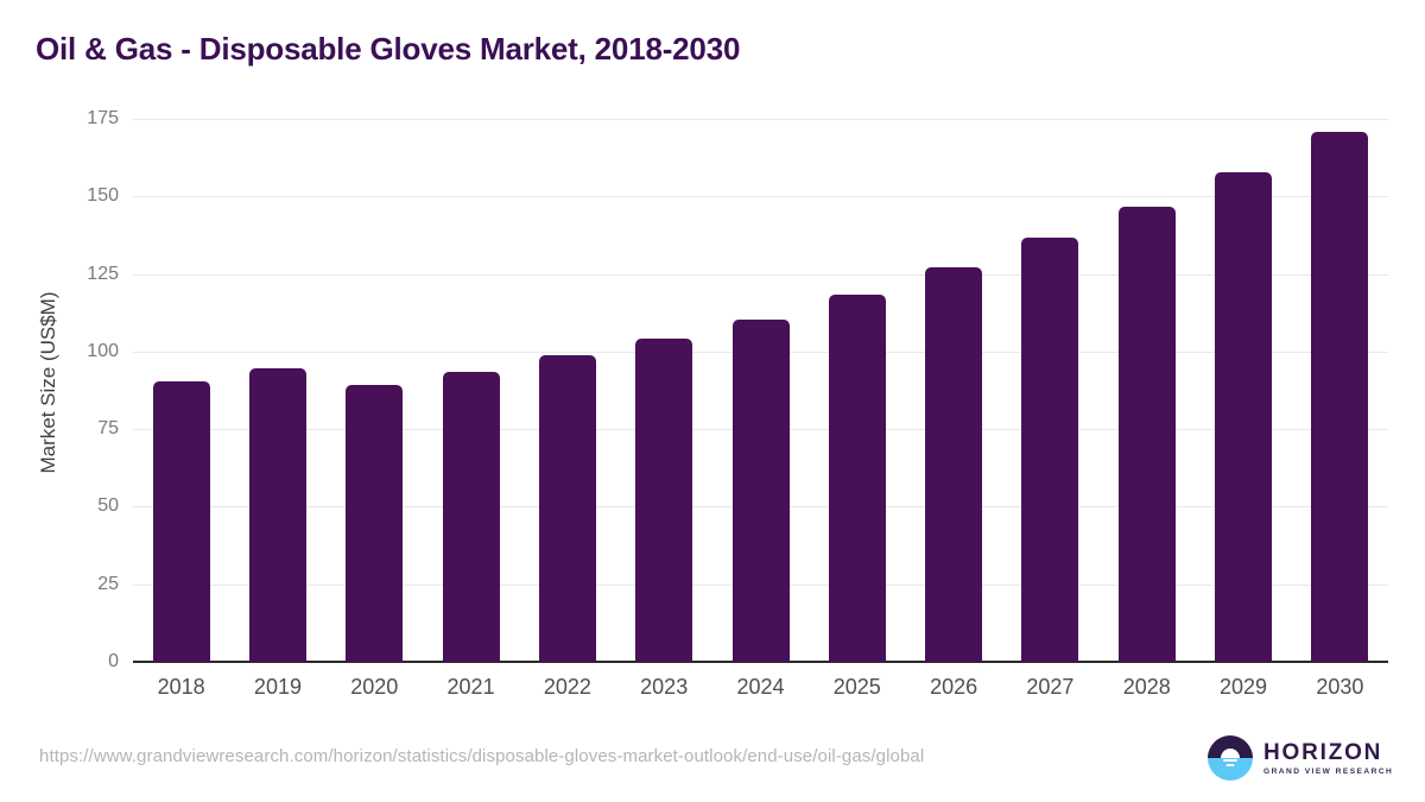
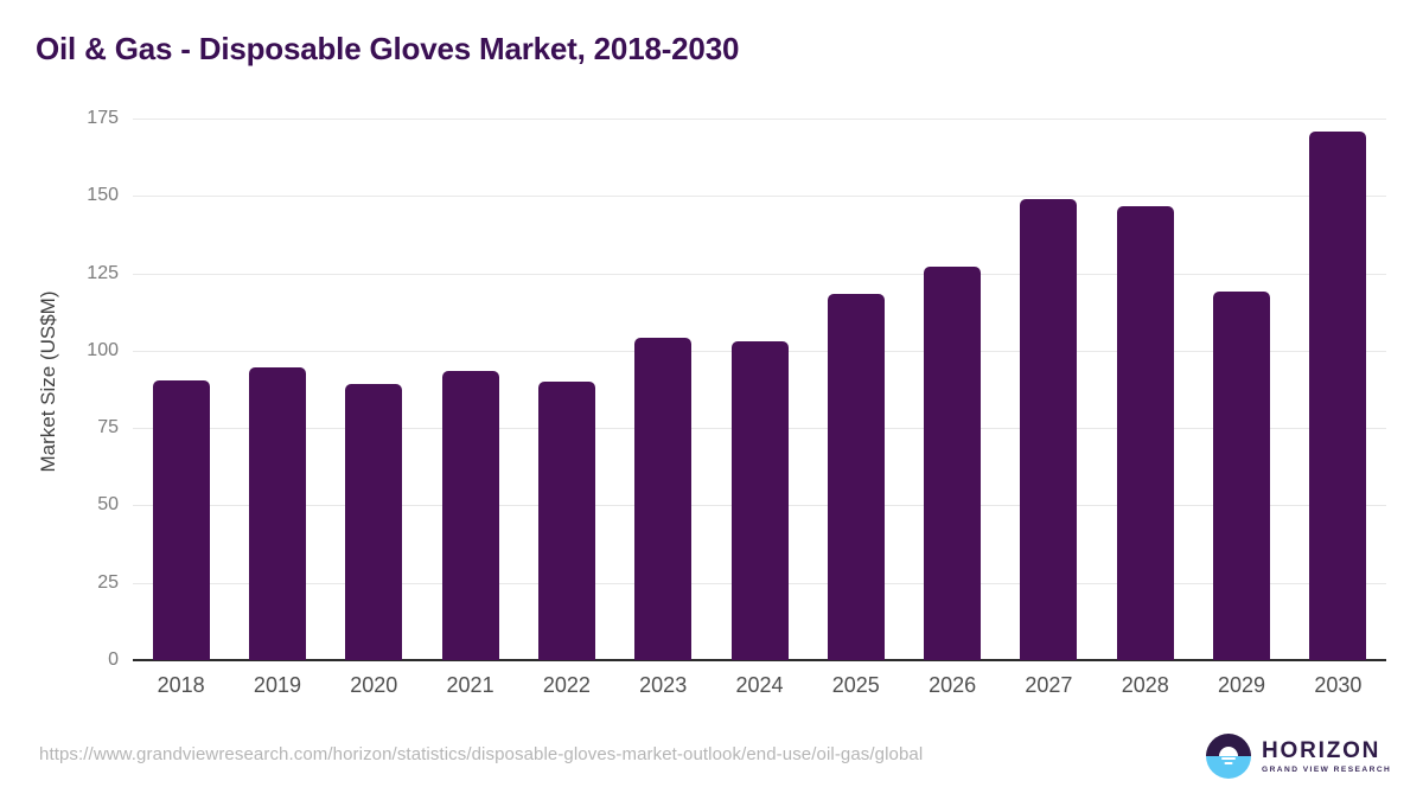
2022: 99 -> 90
2024: 110 -> 103
2027: 137 -> 149
2029: 158 -> 119
